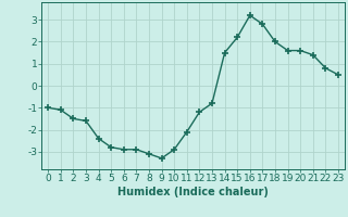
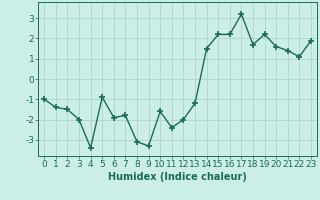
1: -1.1 -> -1.4
3: -1.6 -> -2.0
4: -2.4 -> -3.4
5: -2.8 -> -0.9
6: -2.9 -> -1.9
7: -2.9 -> -1.8
10: -2.9 -> -1.6
11: -2.1 -> -2.4
12: -1.2 -> -2.0
13: -0.8 -> -1.2
16: 3.2 -> 2.2
17: 2.8 -> 3.2
18: 2.0 -> 1.7
19: 1.6 -> 2.2
22: 0.8 -> 1.1
23: 0.5 -> 1.9
